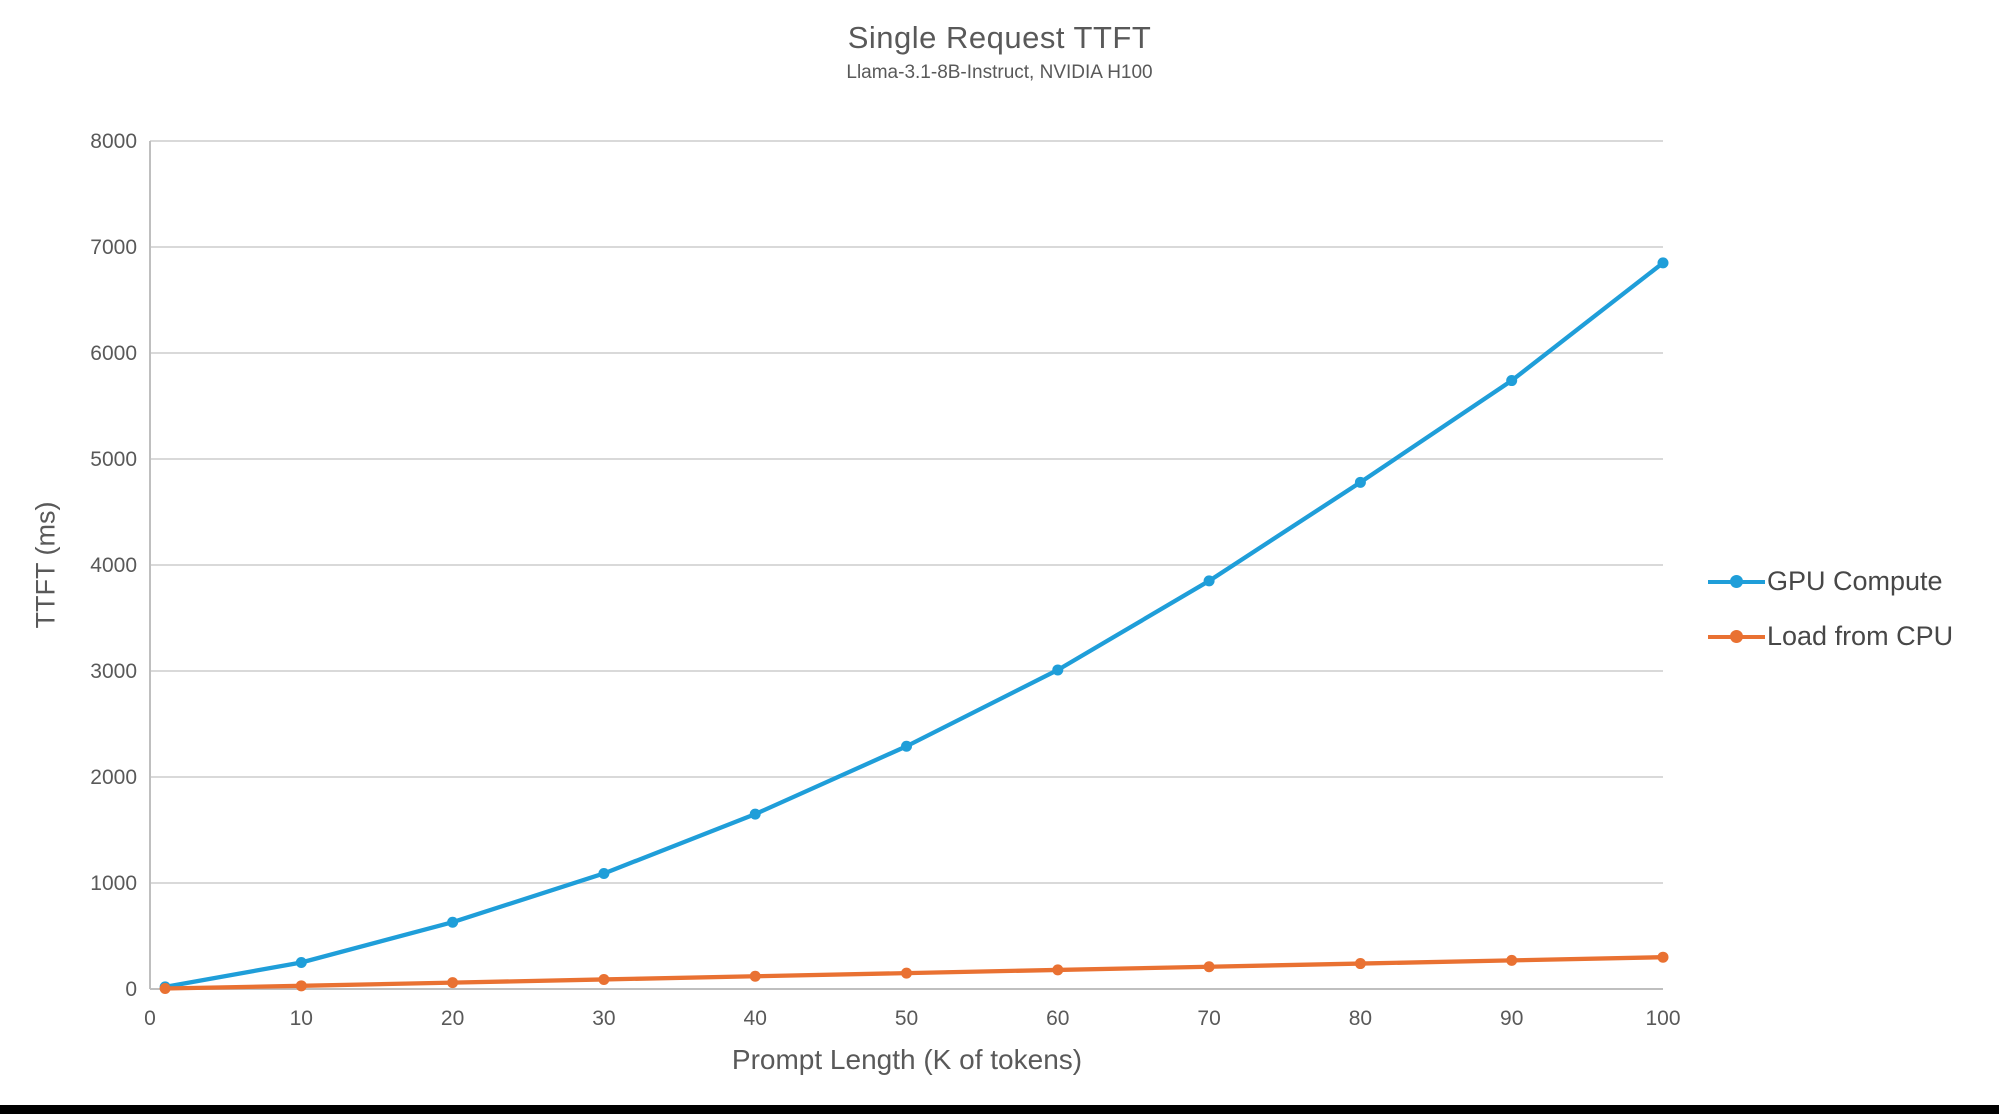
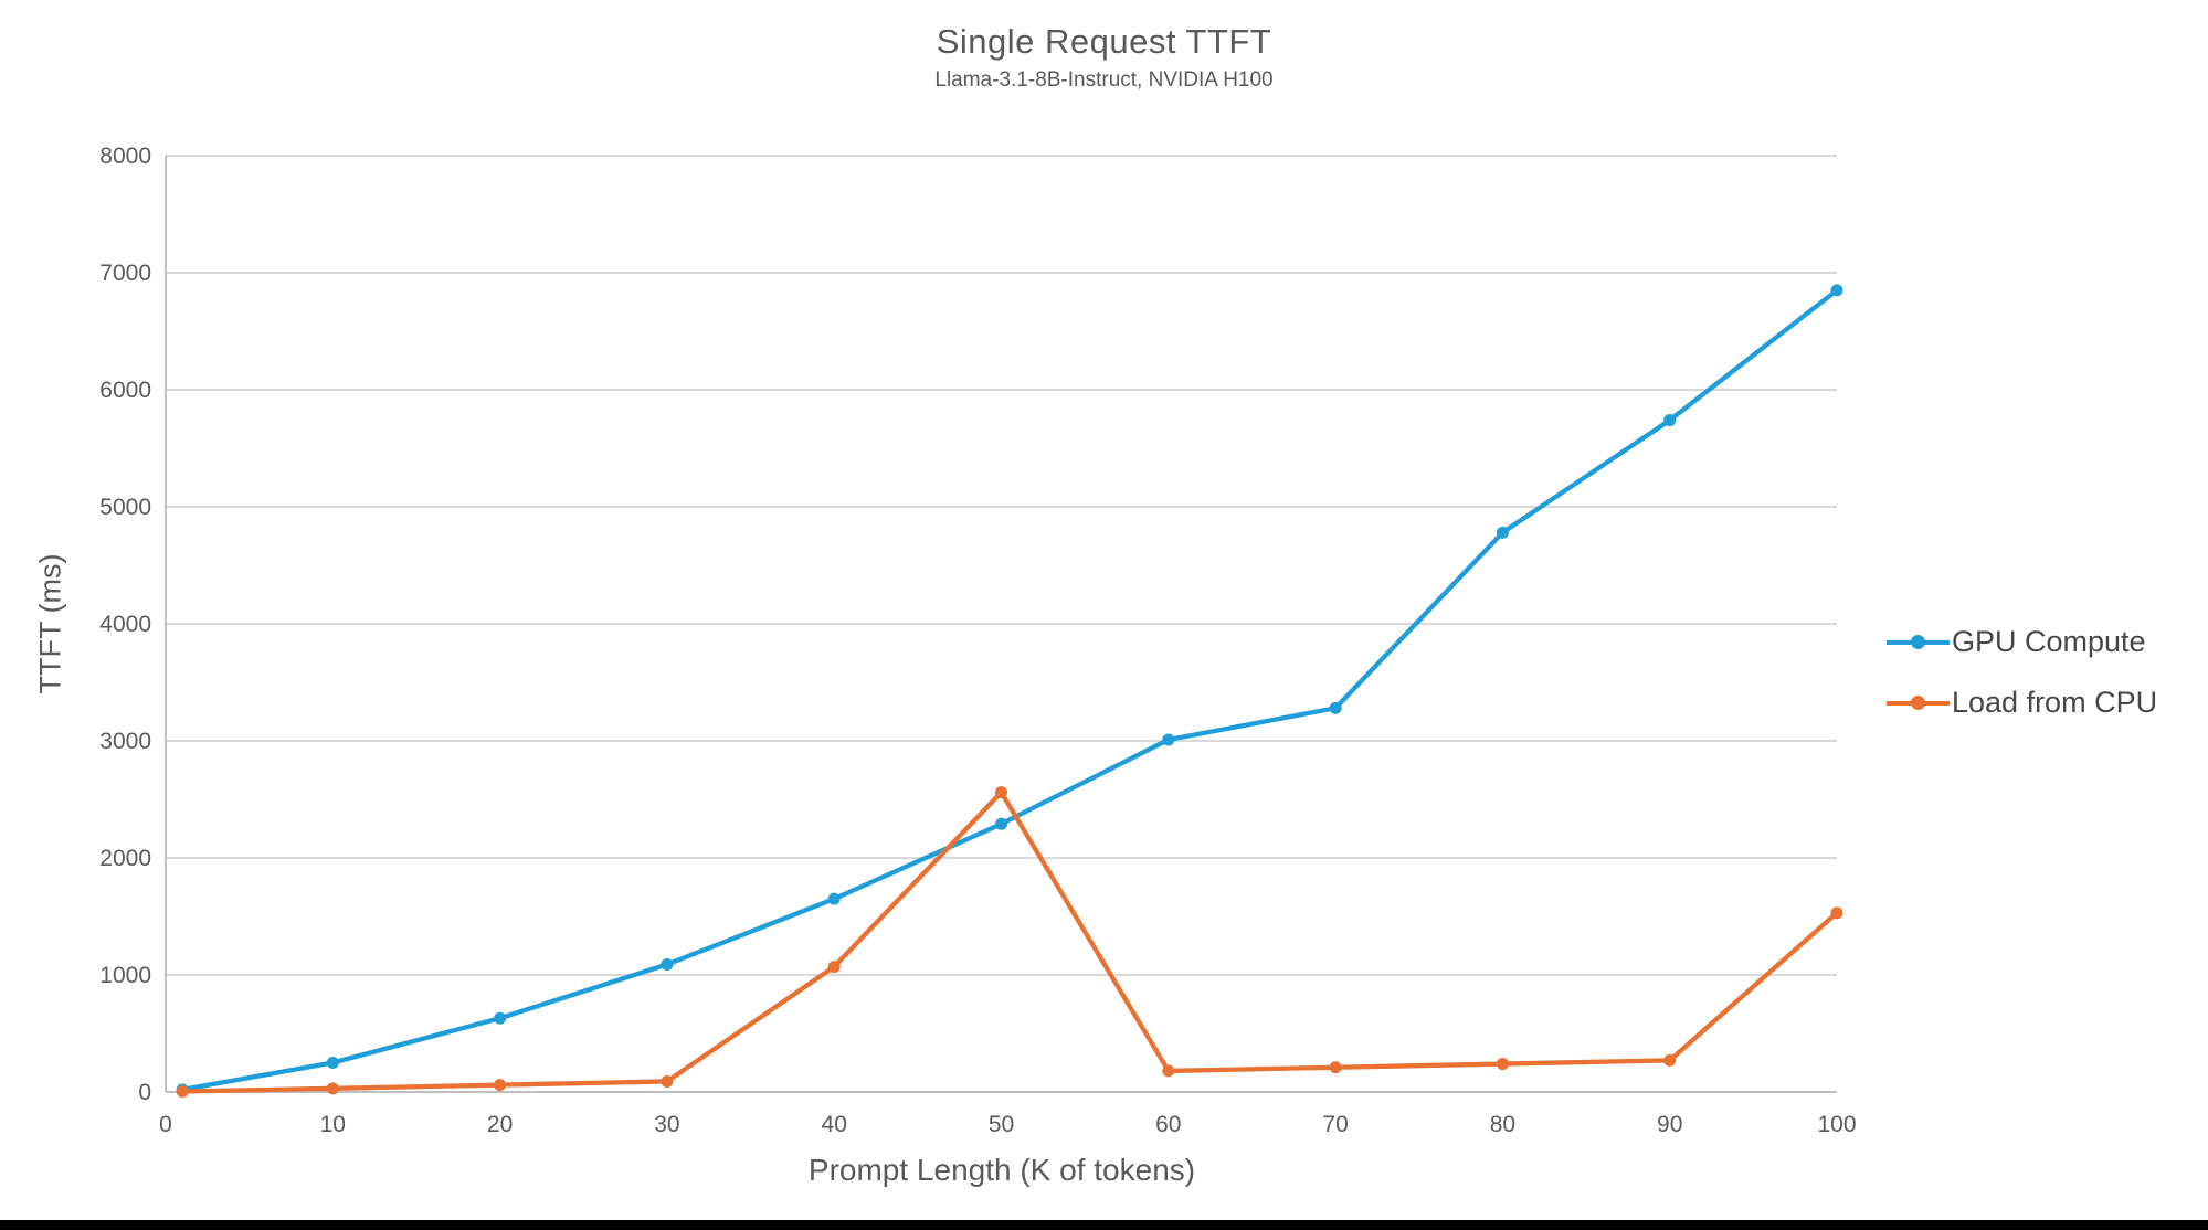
Load from CPU/40: 120 -> 1070
Load from CPU/50: 150 -> 2560
GPU Compute/70: 3850 -> 3280
Load from CPU/100: 300 -> 1530
